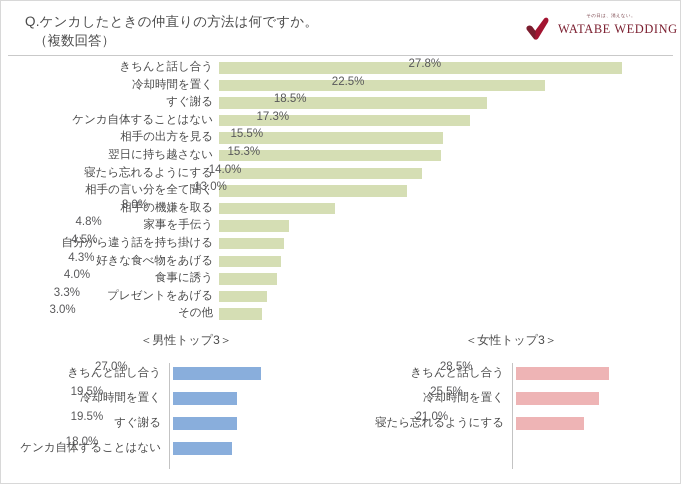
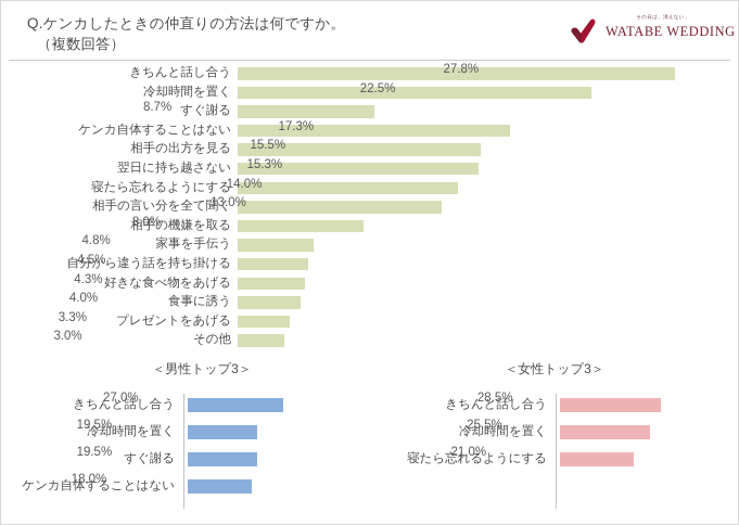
Q.ケンカしたときの仲直りの方法は何ですか。（複数回答）/すぐ謝る: 18.5% -> 8.7%
